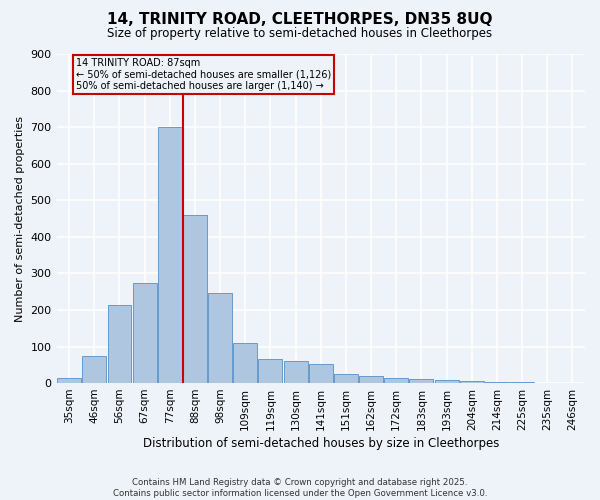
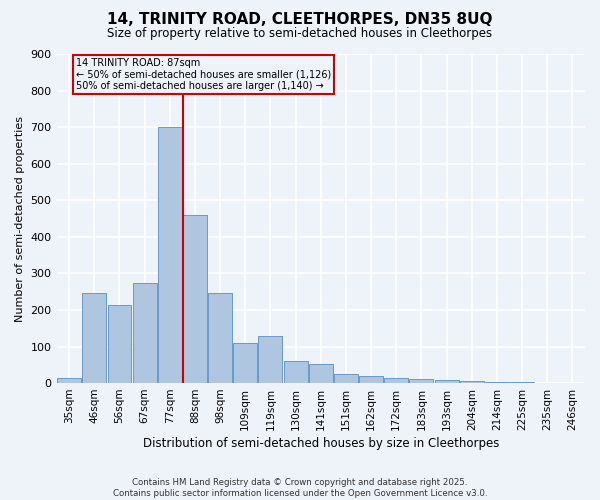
46sqm: 75 -> 245
119sqm: 65 -> 130
